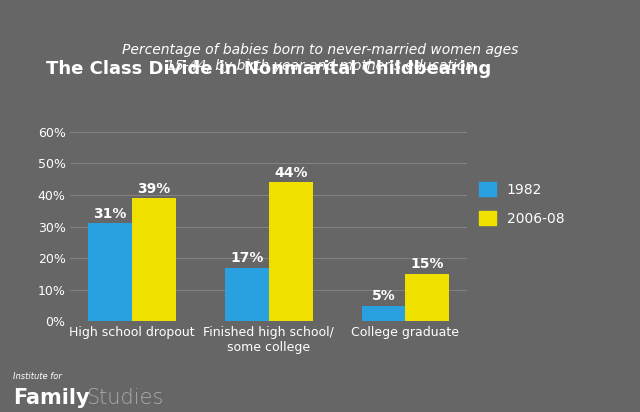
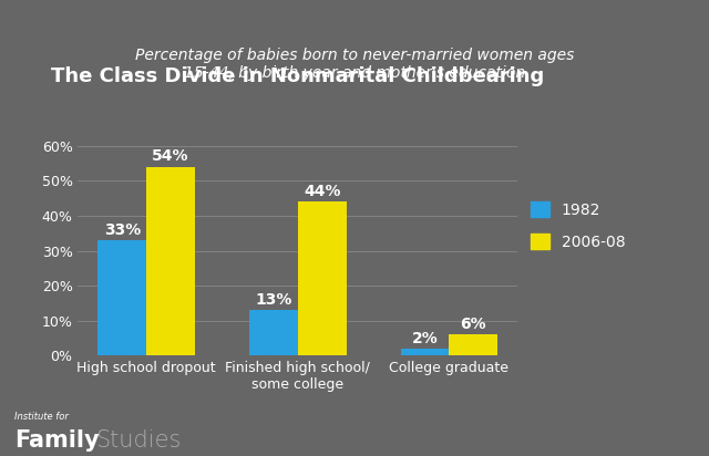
1982/High school dropout: 31% -> 33%
2006-08/High school dropout: 39% -> 54%
1982/Finished high school/ some college: 17% -> 13%
1982/College graduate: 5% -> 2%
2006-08/College graduate: 15% -> 6%
